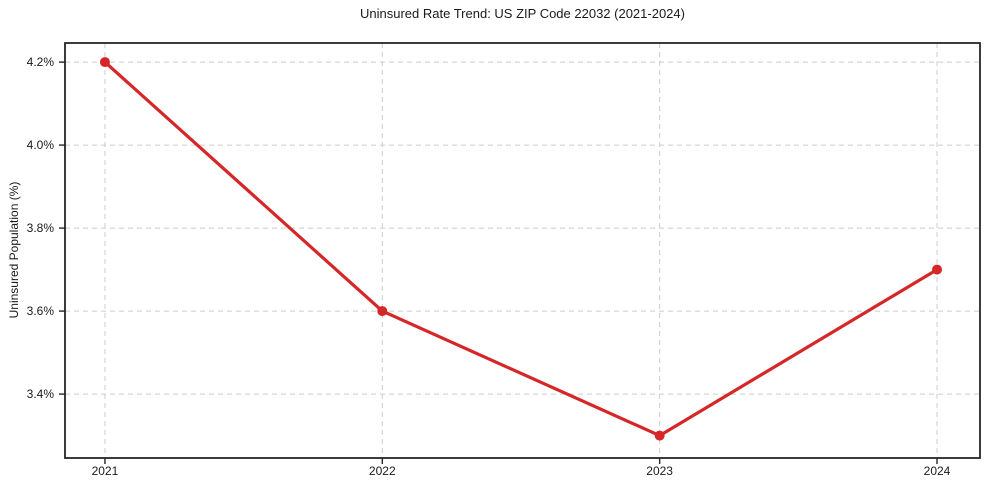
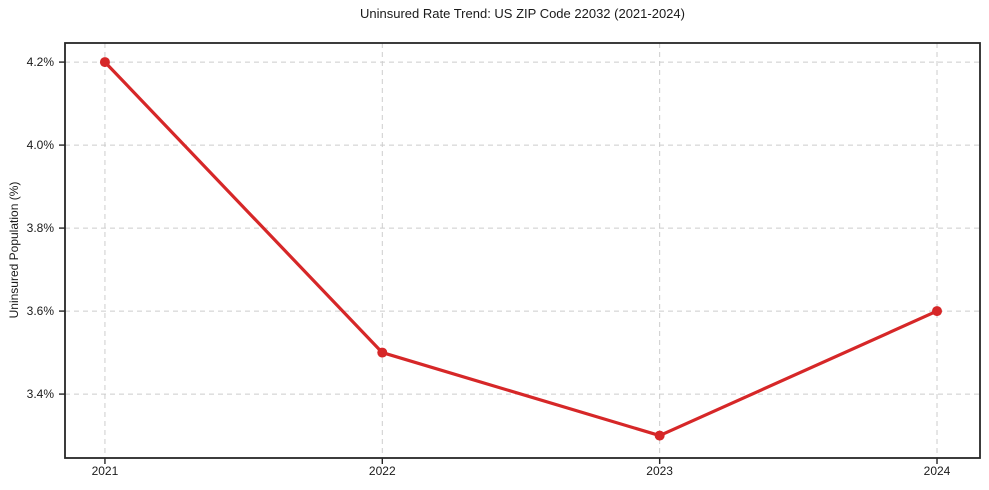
2022: 3.6% -> 3.5%
2024: 3.7% -> 3.6%
